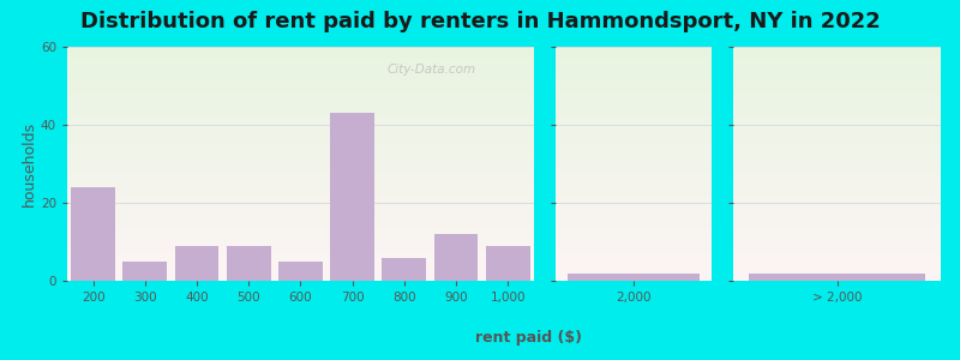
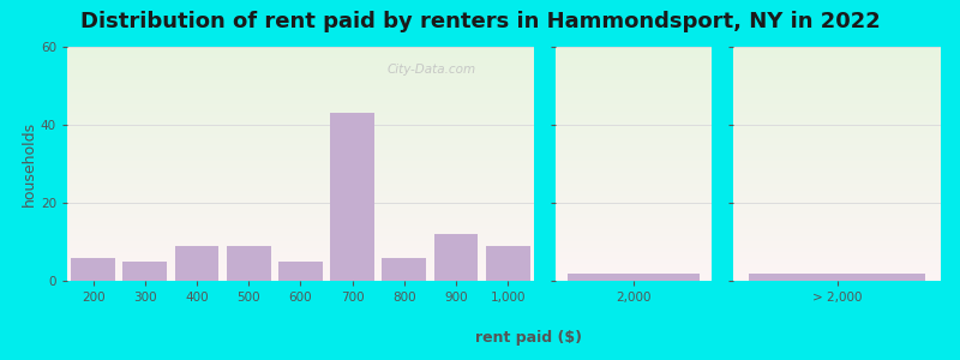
200: 24 -> 6
